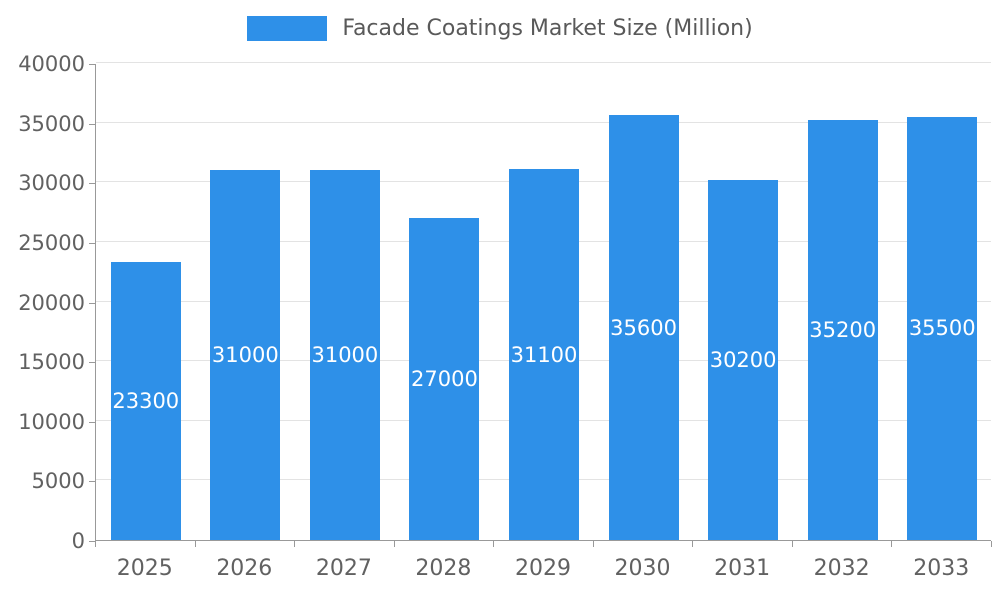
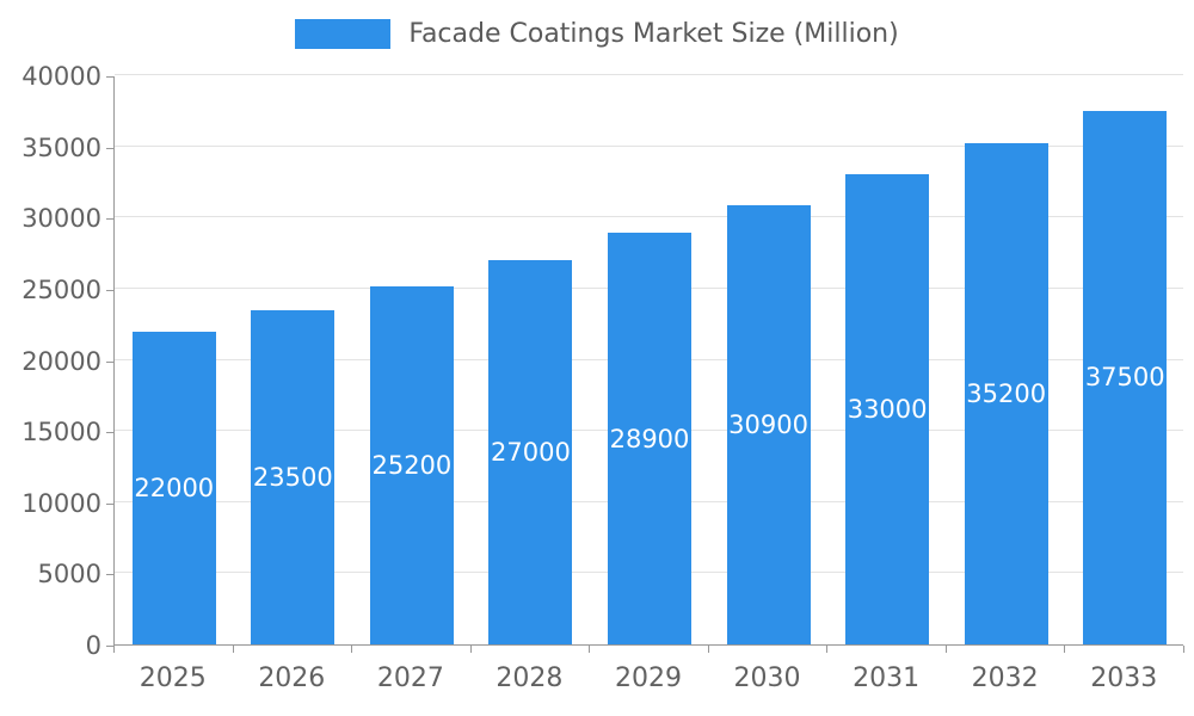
2025: 23300 -> 22000
2026: 31000 -> 23500
2027: 31000 -> 25200
2029: 31100 -> 28900
2030: 35600 -> 30900
2031: 30200 -> 33000
2033: 35500 -> 37500
